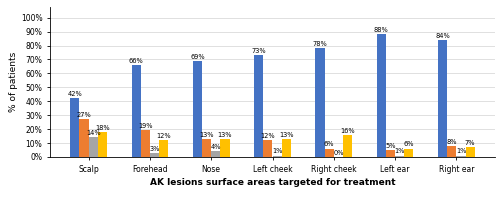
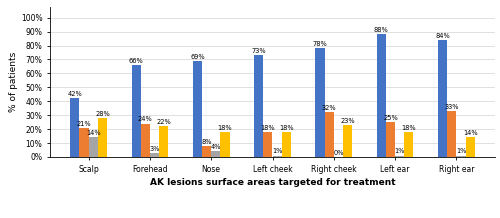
50%/Scalp: 27% -> 21%
100%/Scalp: 18% -> 28%
50%/Forehead: 19% -> 24%
100%/Forehead: 12% -> 22%
50%/Nose: 13% -> 8%
100%/Nose: 13% -> 18%
50%/Left cheek: 12% -> 18%
100%/Left cheek: 13% -> 18%
50%/Right cheek: 6% -> 32%
100%/Right cheek: 16% -> 23%
50%/Left ear: 5% -> 25%
100%/Left ear: 6% -> 18%
50%/Right ear: 8% -> 33%
100%/Right ear: 7% -> 14%
